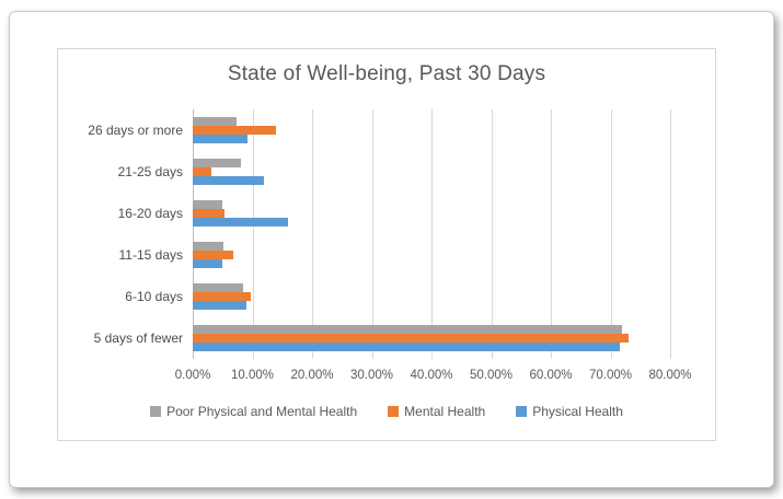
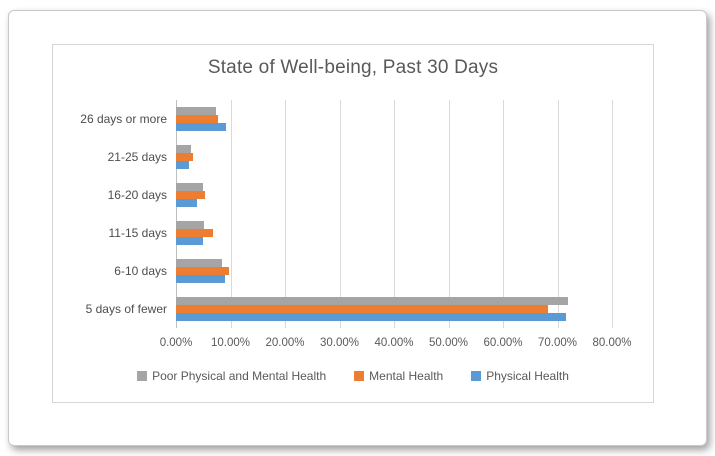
Mental Health/26 days or more: 14% -> 8%
Poor Physical and Mental Health/21-25 days: 8% -> 3%
Physical Health/21-25 days: 12% -> 2%
Physical Health/16-20 days: 16% -> 4%
Mental Health/5 days of fewer: 73% -> 68%
